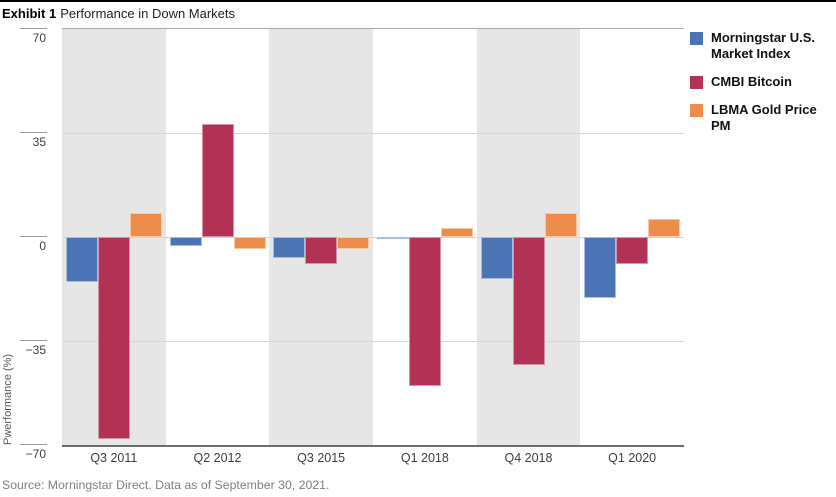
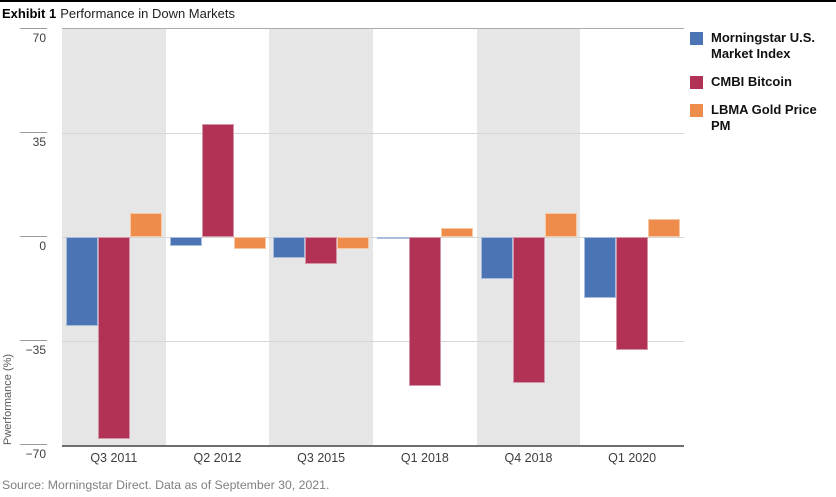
Morningstar U.S. Market Index/Q3 2011: -15 -> -30
CMBI Bitcoin/Q4 2018: -43 -> -49
CMBI Bitcoin/Q1 2020: -9 -> -38
